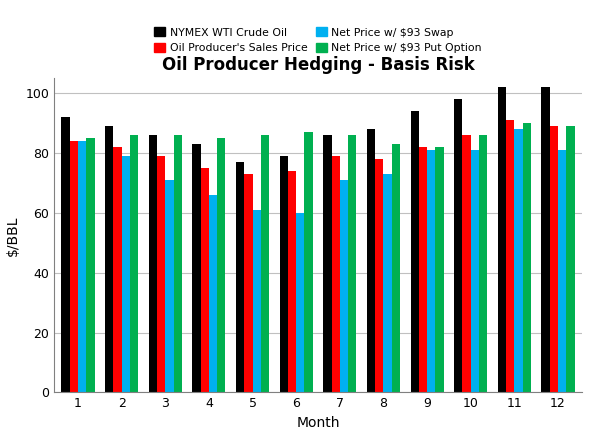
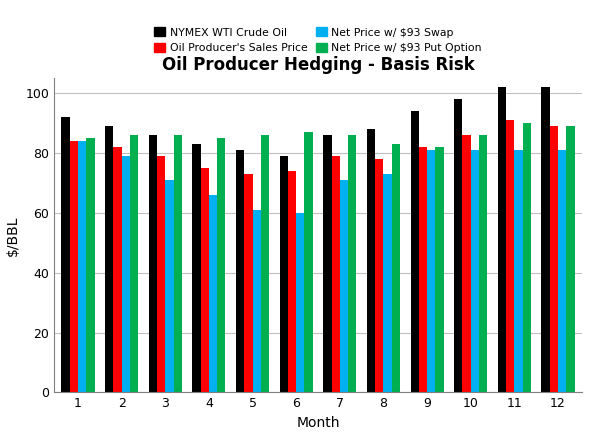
NYMEX WTI Crude Oil/5: 77 -> 81
Net Price w/ $93 Swap/11: 88 -> 81
